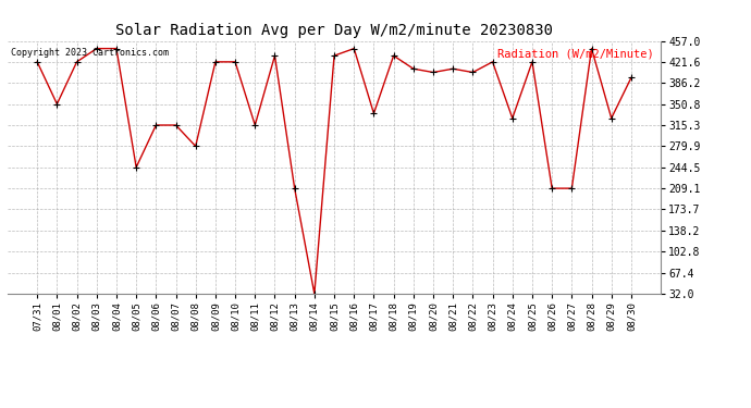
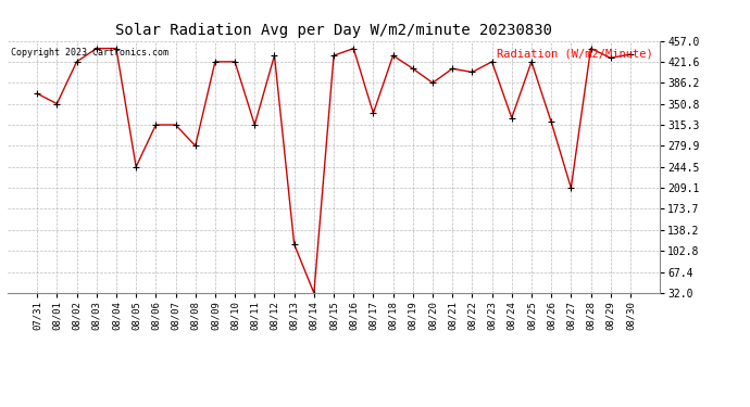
07/31: 422 -> 368
08/13: 209 -> 114
08/20: 404 -> 386
08/26: 209 -> 320
08/29: 327 -> 428
08/30: 395 -> 434
